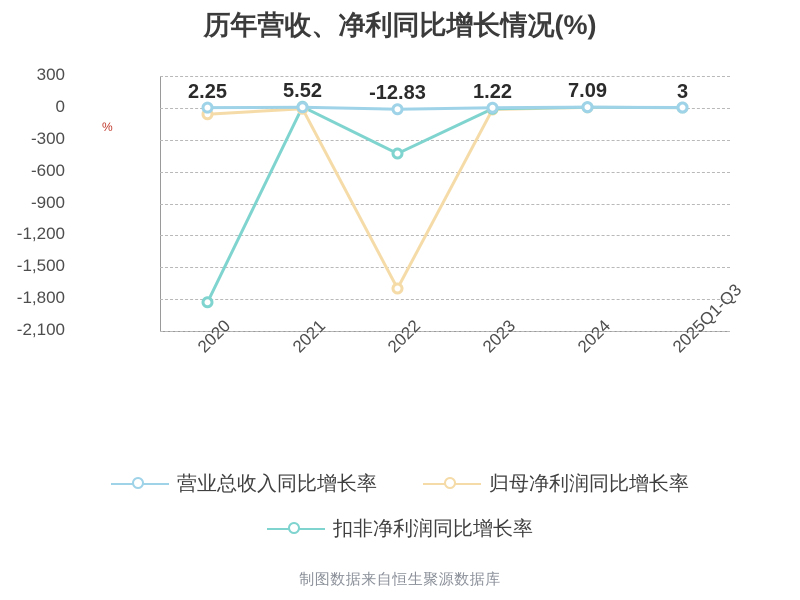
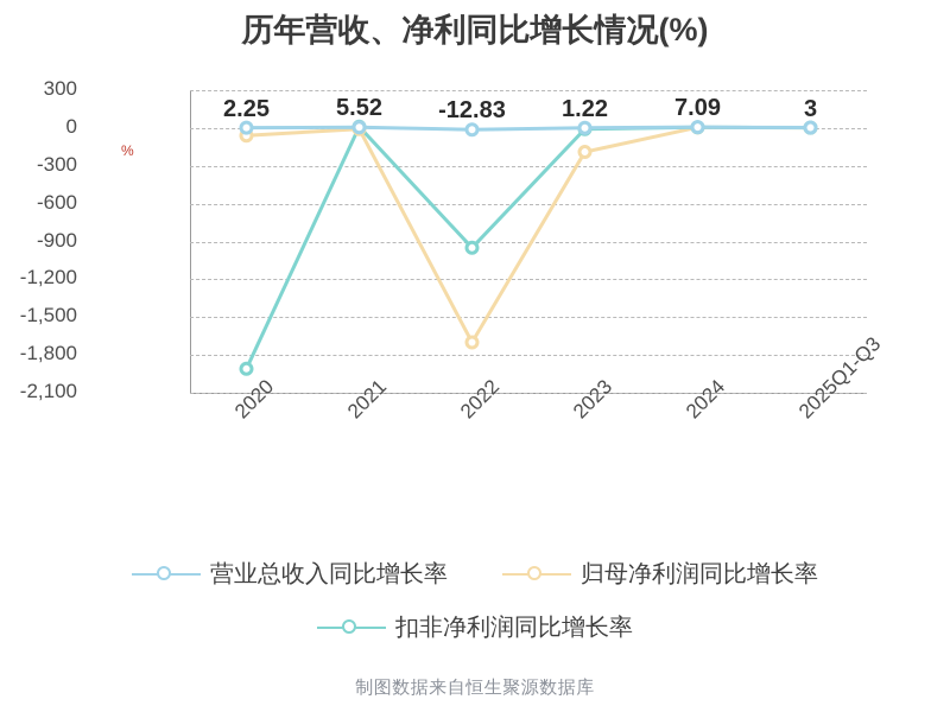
扣非净利润同比增长率/2020: -1830 -> -1910
扣非净利润同比增长率/2022: -430 -> -950
归母净利润同比增长率/2023: -20 -> -190
